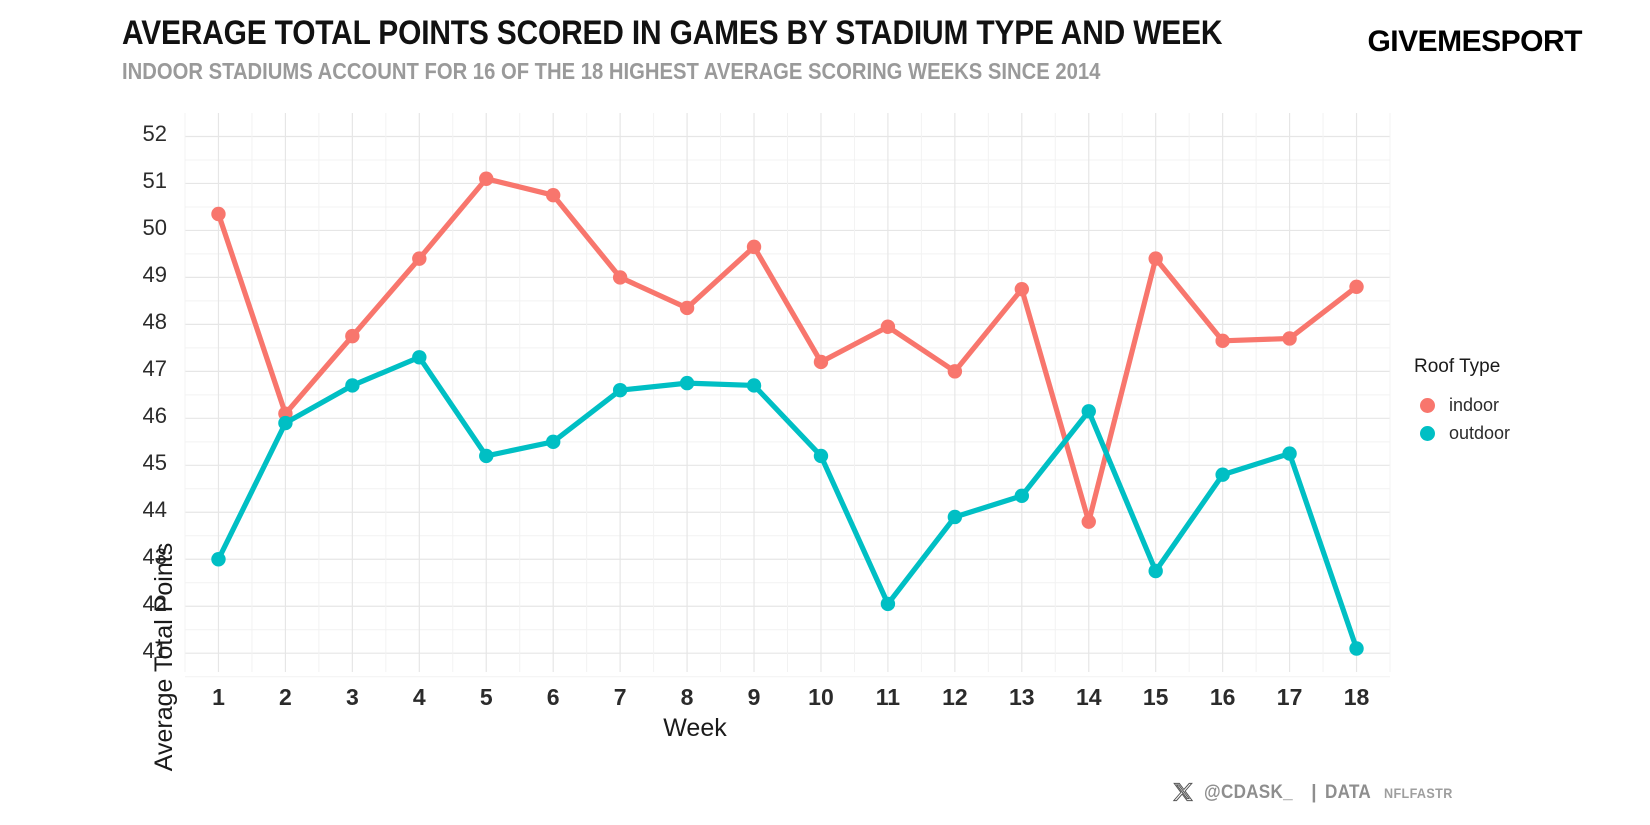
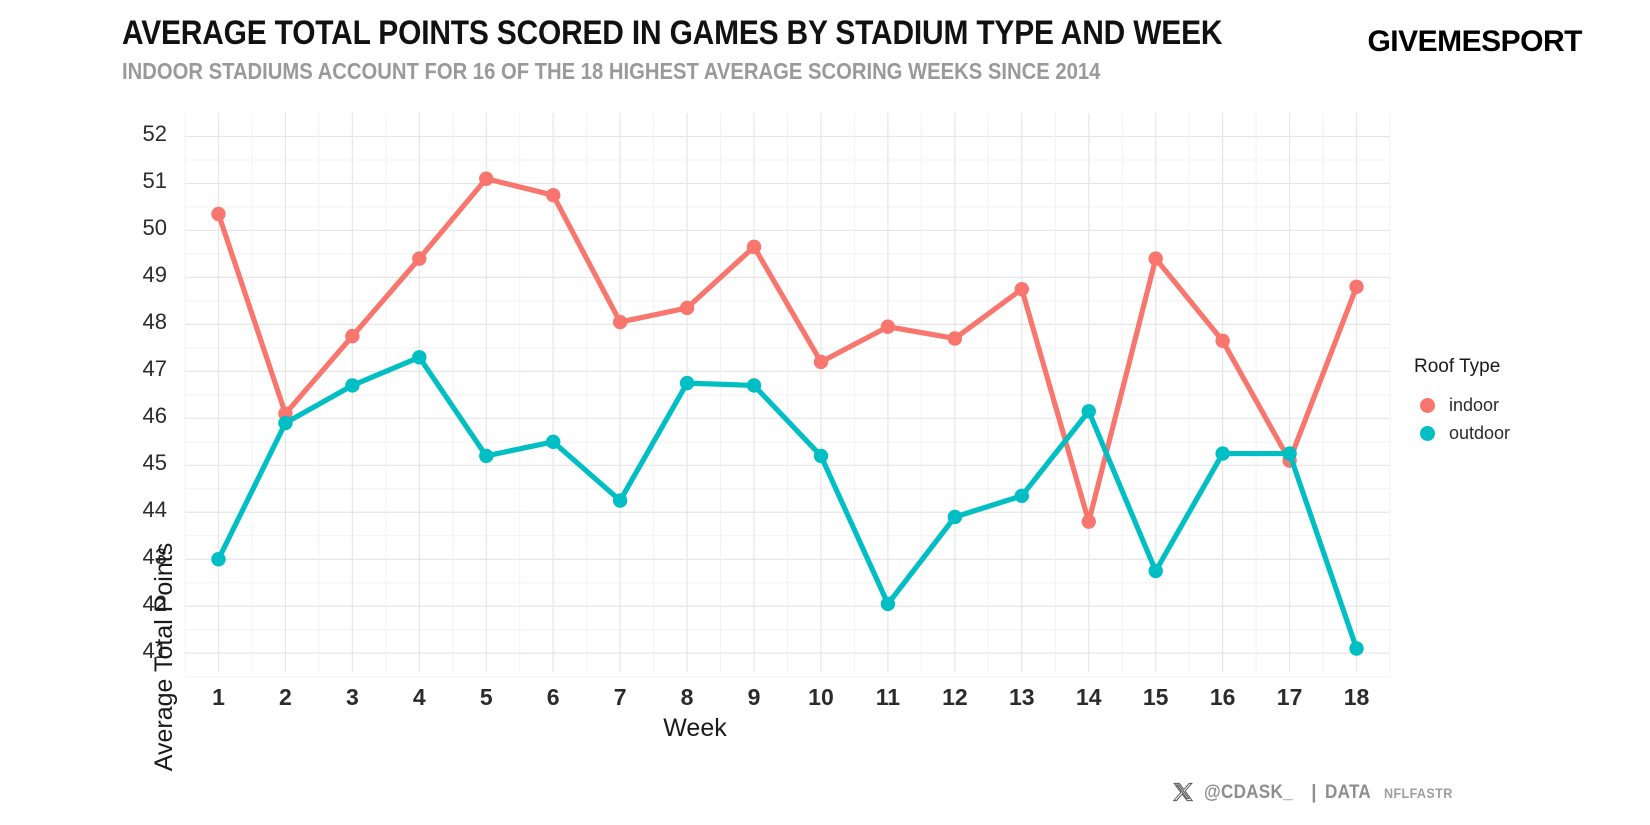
indoor/7: 49.0 -> 48.0
outdoor/7: 46.6 -> 44.2
indoor/12: 47.0 -> 47.7
outdoor/16: 44.8 -> 45.2
indoor/17: 47.7 -> 45.1
